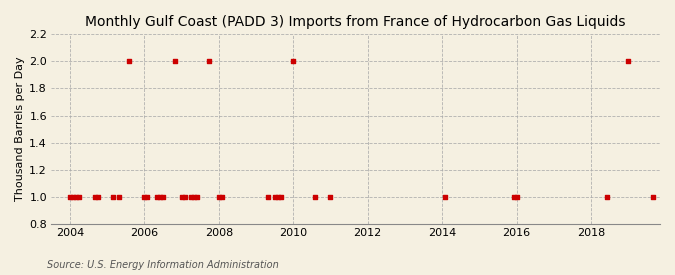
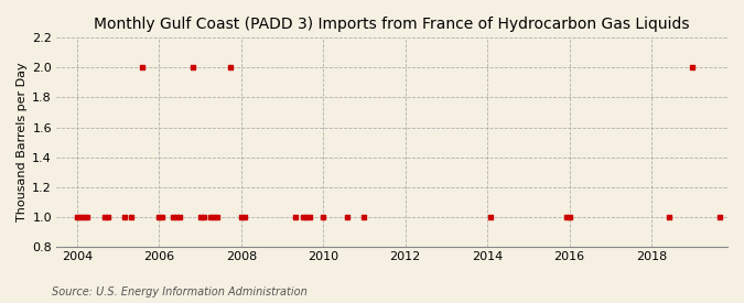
2010: 2 -> 1
